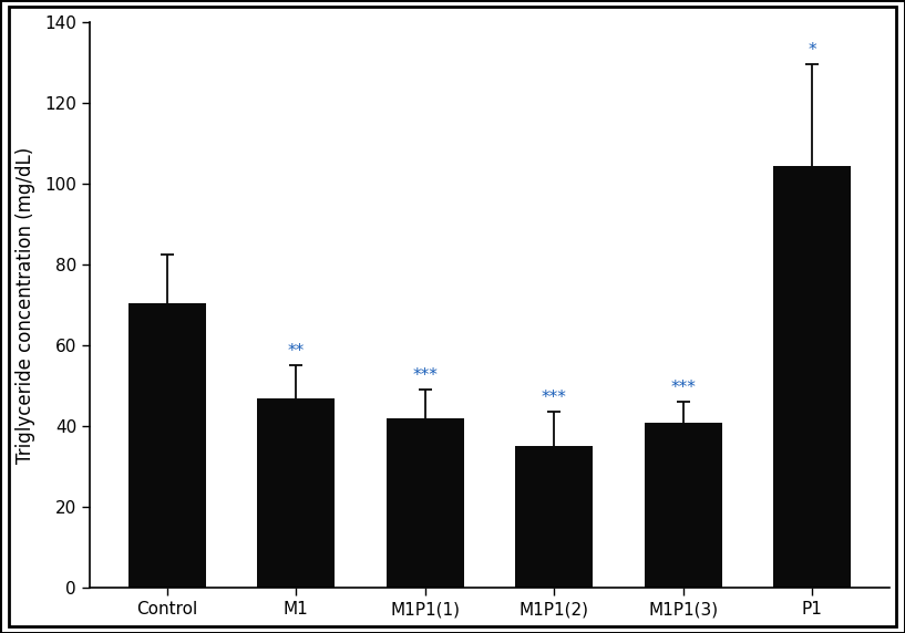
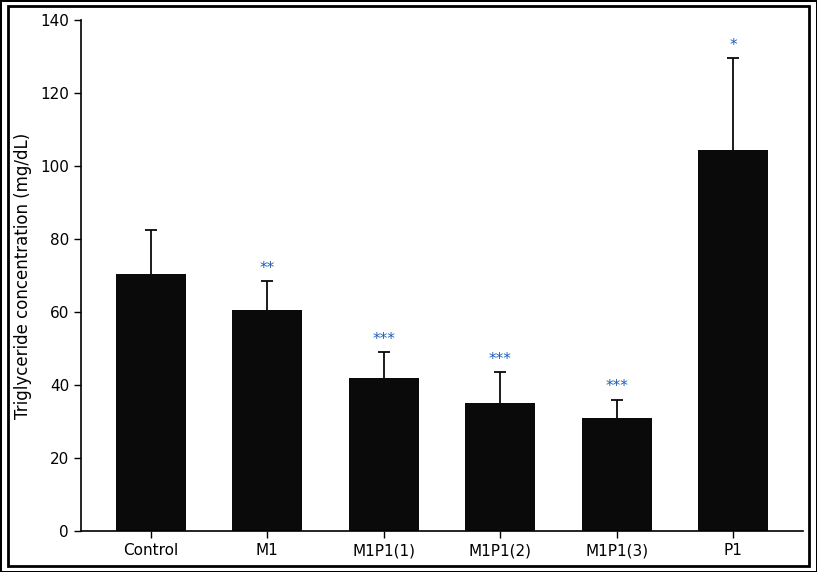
M1: 47.0 -> 60.5
M1P1(3): 41.0 -> 31.0
